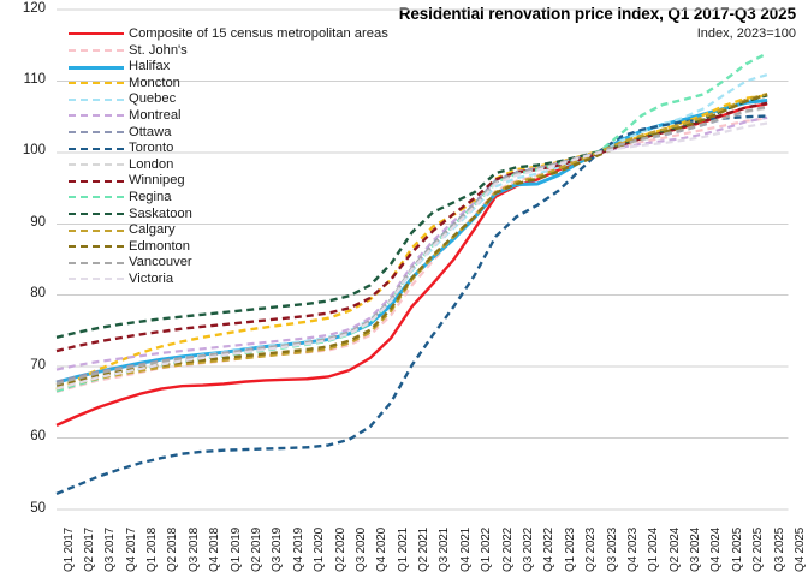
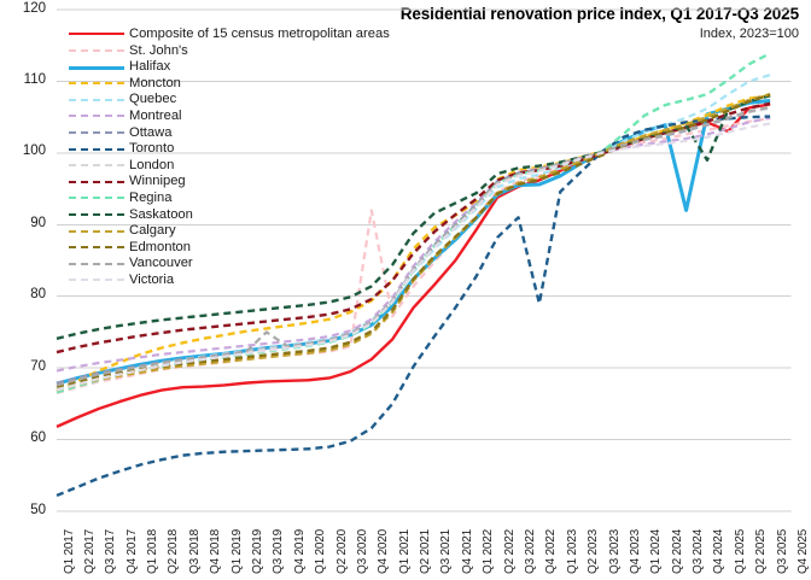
Vancouver/Q3 2019: 73 -> 75
St. John's/Q4 2020: 74 -> 92
Toronto/Q4 2022: 93 -> 79
Halifax/Q3 2024: 105 -> 92
Saskatoon/Q4 2024: 105 -> 99
Composite of 15 census metropolitan areas/Q1 2025: 105 -> 103
